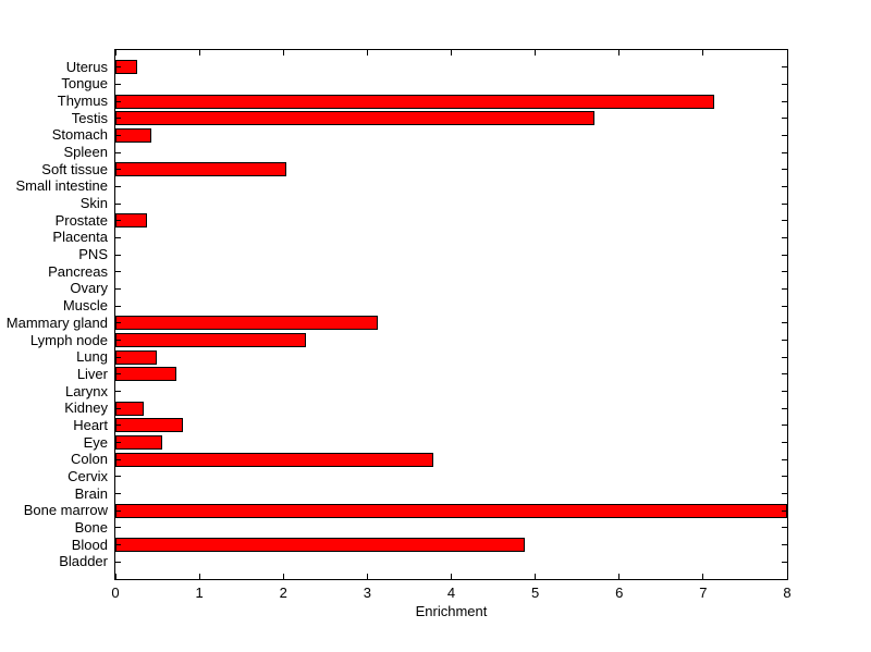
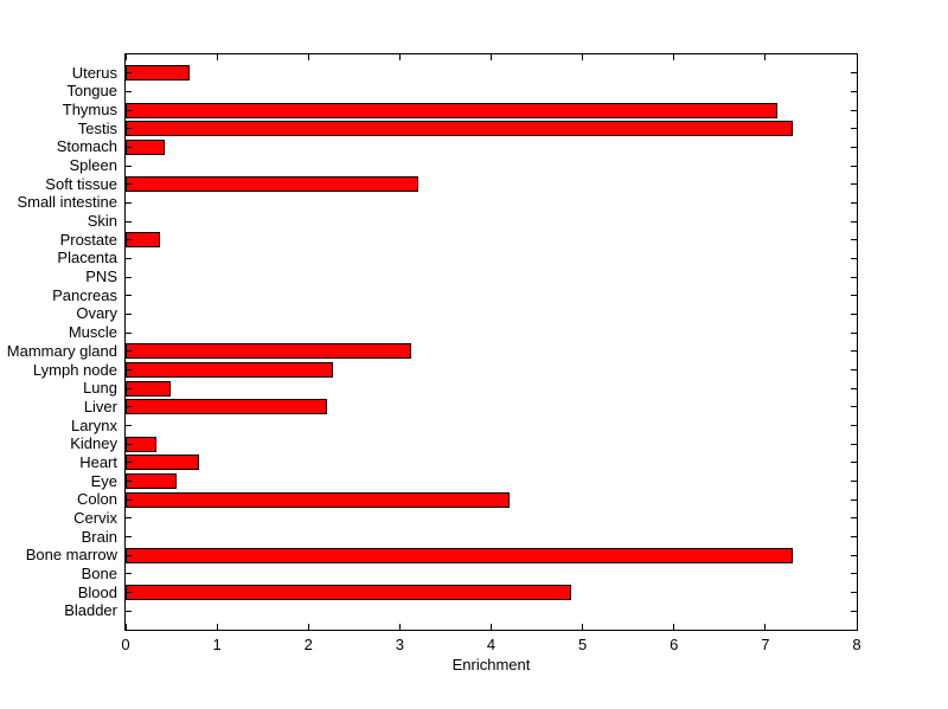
Uterus: 0.3 -> 0.7
Testis: 5.7 -> 7.3
Soft tissue: 2.0 -> 3.2
Liver: 0.7 -> 2.2
Colon: 3.8 -> 4.2
Bone marrow: 8.0 -> 7.3
